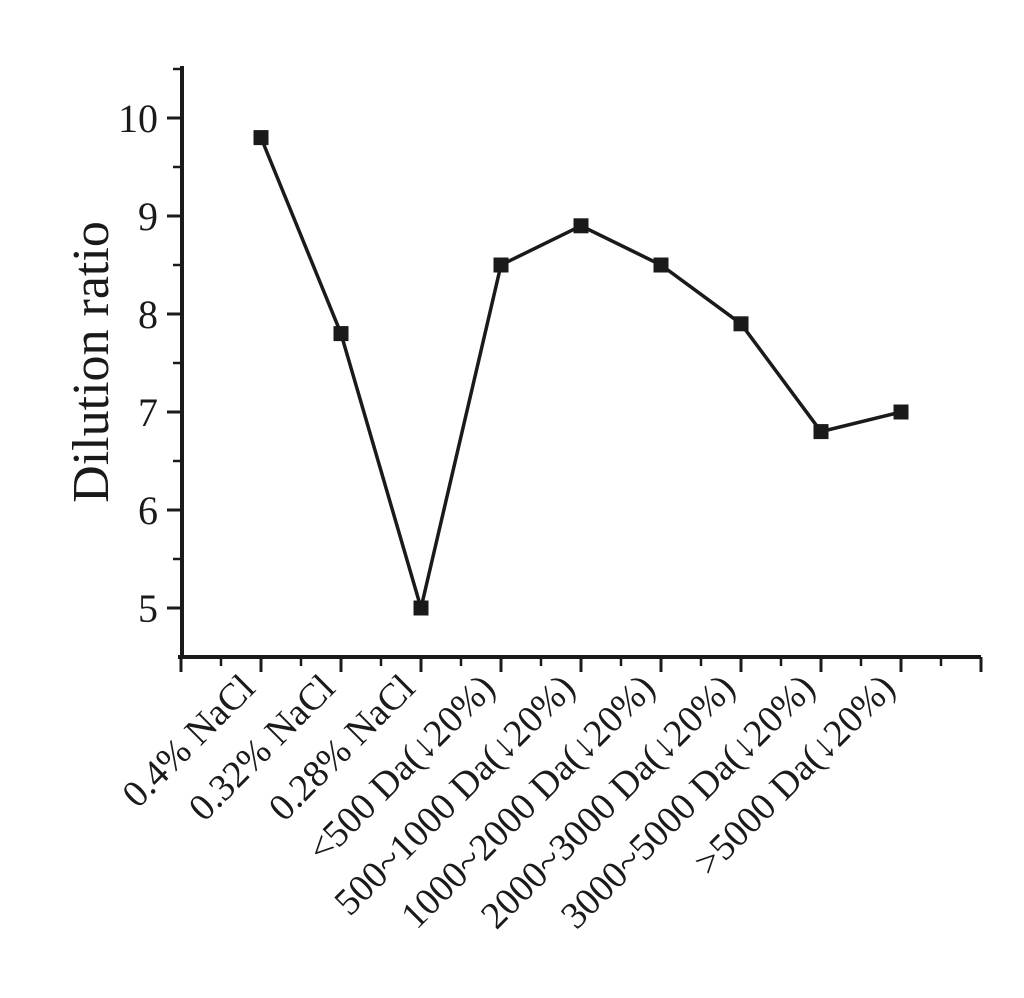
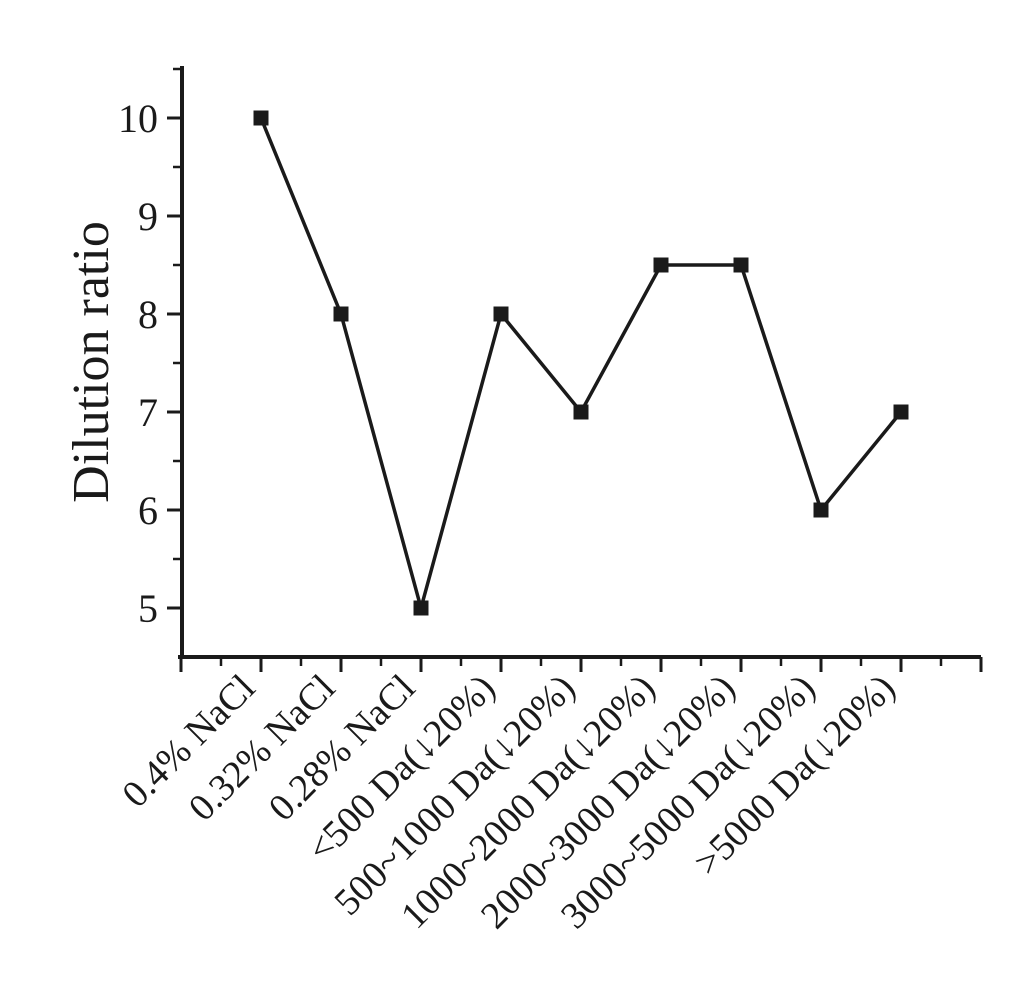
0.4% NaCl: 9.8 -> 10.0
0.32% NaCl: 7.8 -> 8.0
<500 Da(↓20%): 8.5 -> 8.0
500~1000 Da(↓20%): 8.9 -> 7.0
2000~3000 Da(↓20%): 7.9 -> 8.5
3000~5000 Da(↓20%): 6.8 -> 6.0
